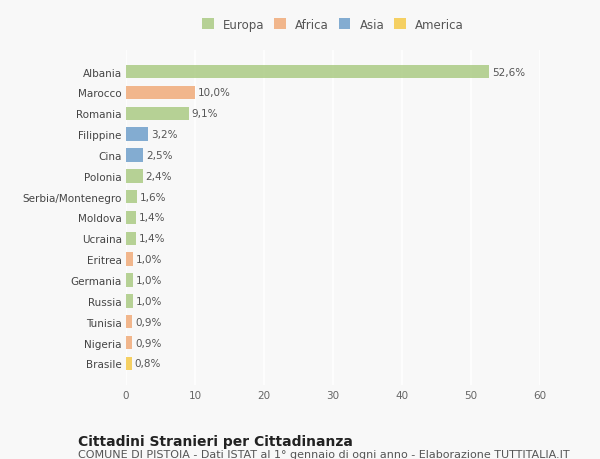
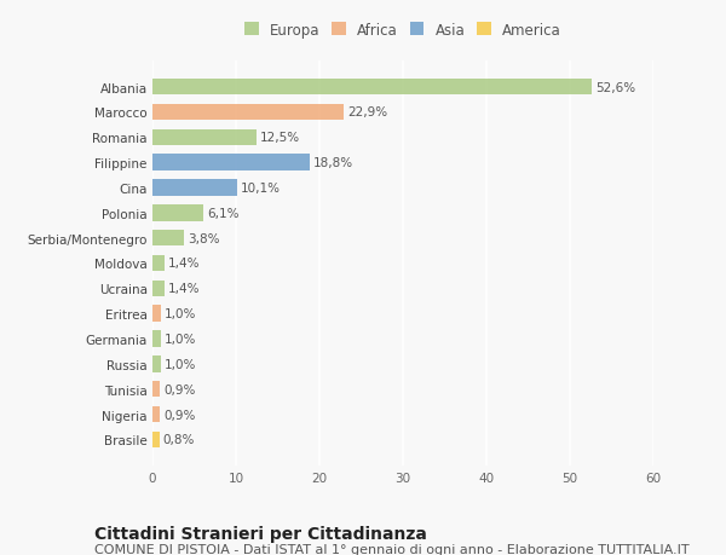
Marocco: 10,0% -> 22,9%
Romania: 9,1% -> 12,5%
Filippine: 3,2% -> 18,8%
Cina: 2,5% -> 10,1%
Polonia: 2,4% -> 6,1%
Serbia/Montenegro: 1,6% -> 3,8%
